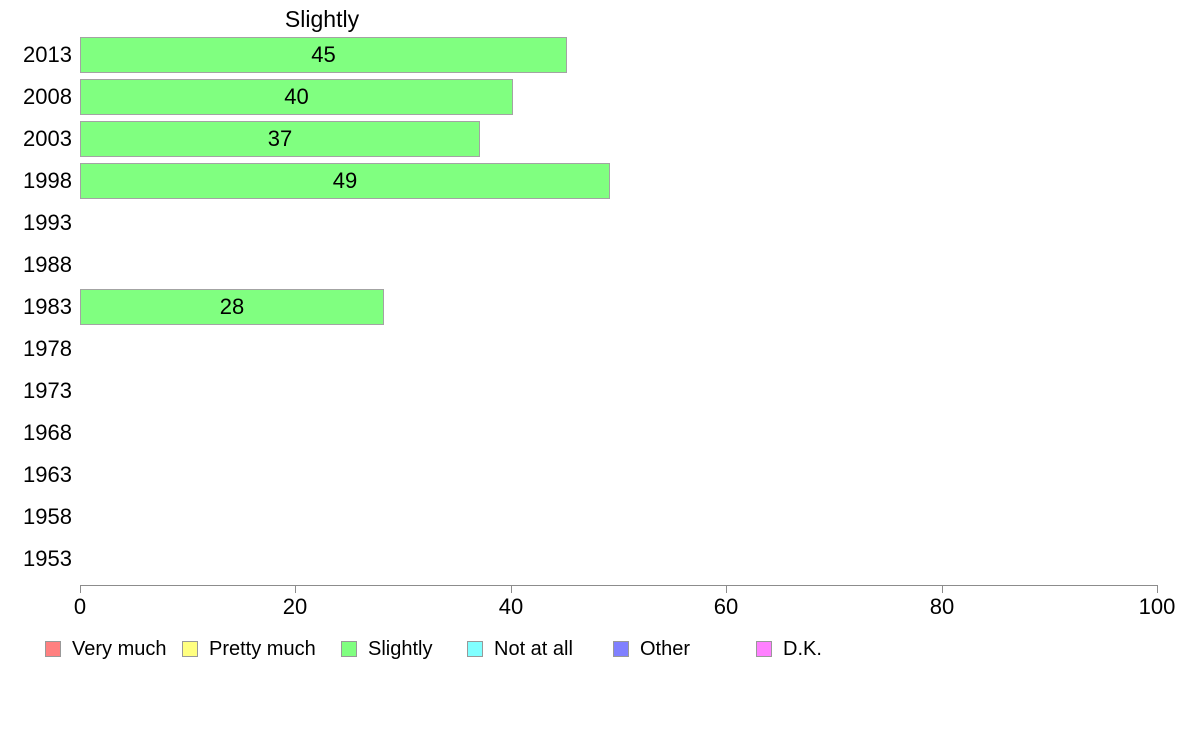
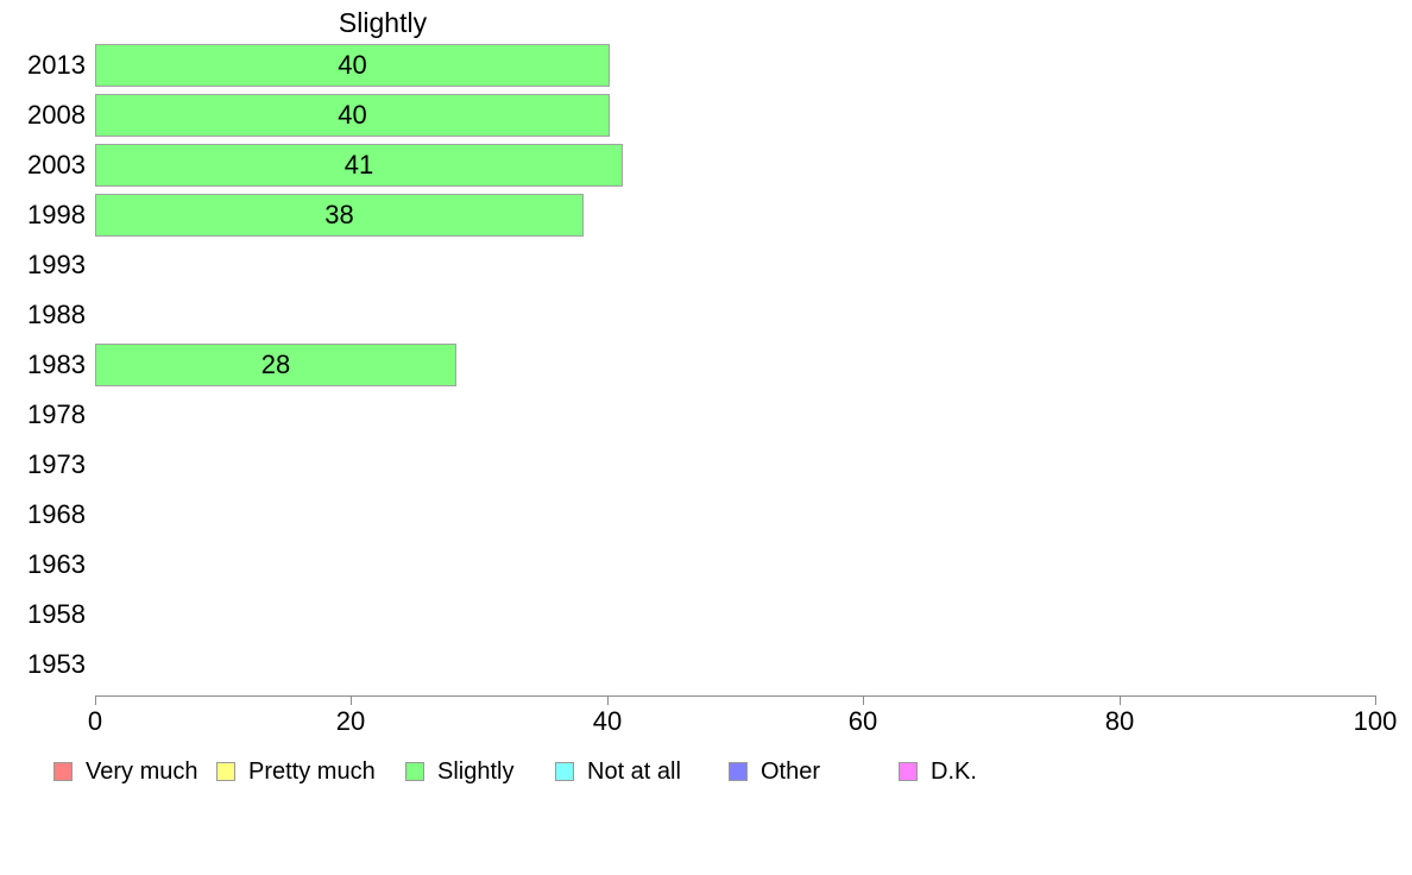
2013: 45 -> 40
2003: 37 -> 41
1998: 49 -> 38
